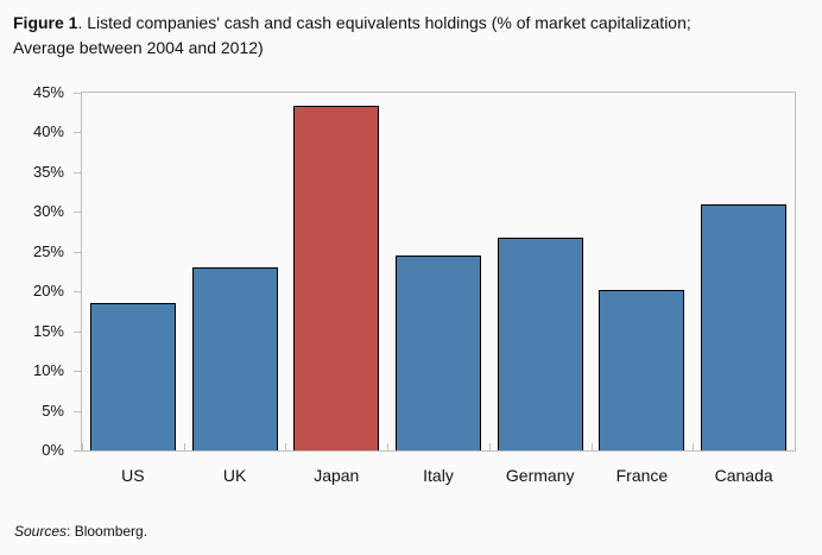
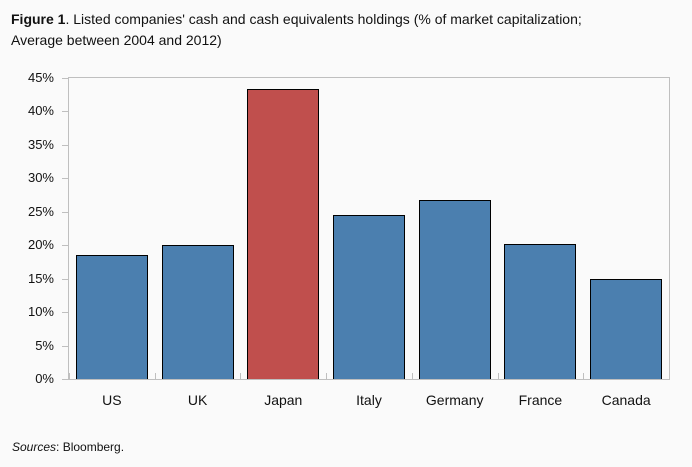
UK: 23% -> 20%
Canada: 31% -> 15%
